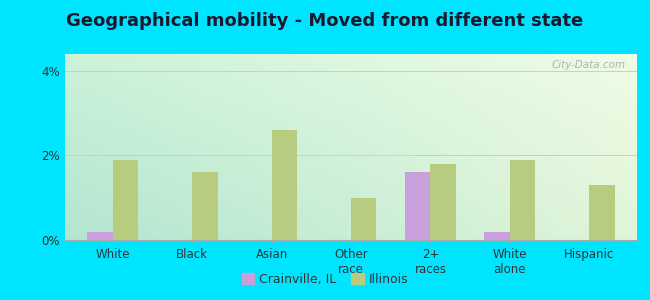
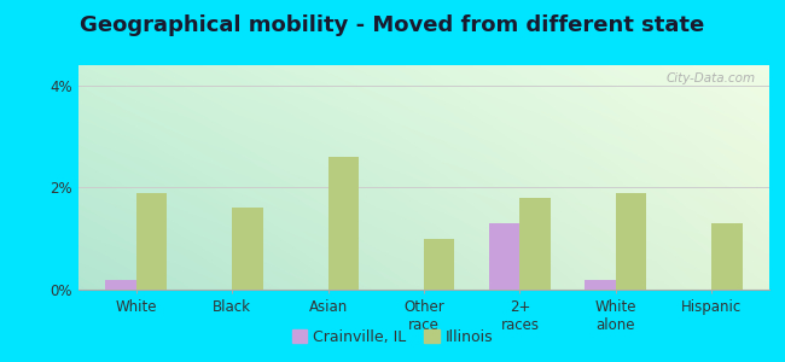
Crainville, IL/2+ races: 1.6% -> 1.3%
